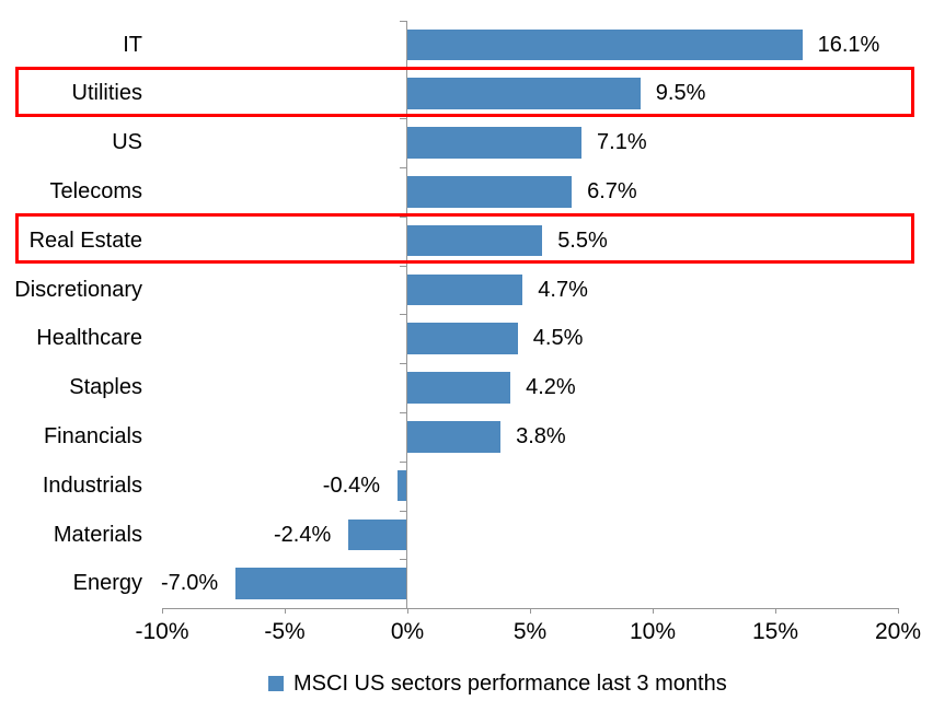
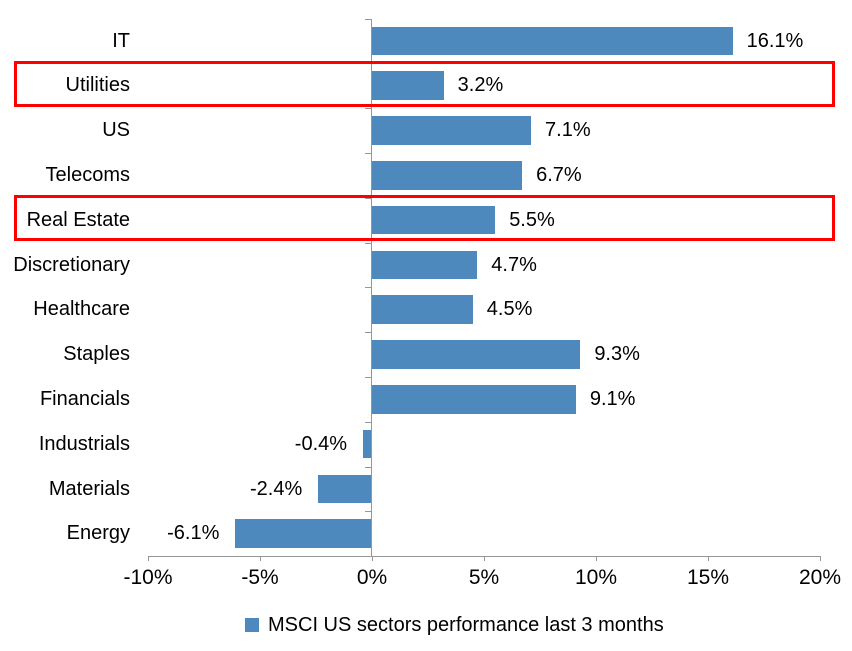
Utilities: 9.5% -> 3.2%
Staples: 4.2% -> 9.3%
Financials: 3.8% -> 9.1%
Energy: -7.0% -> -6.1%
